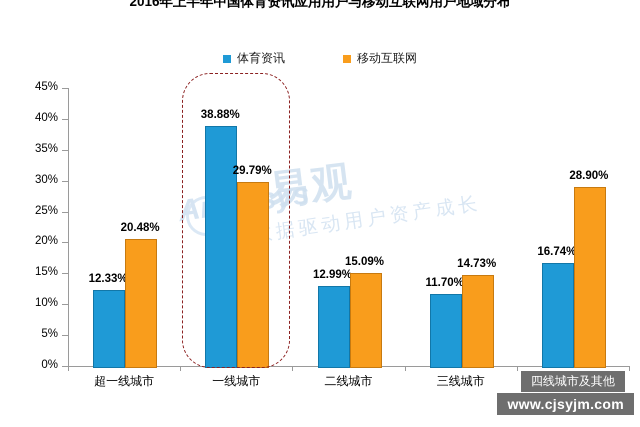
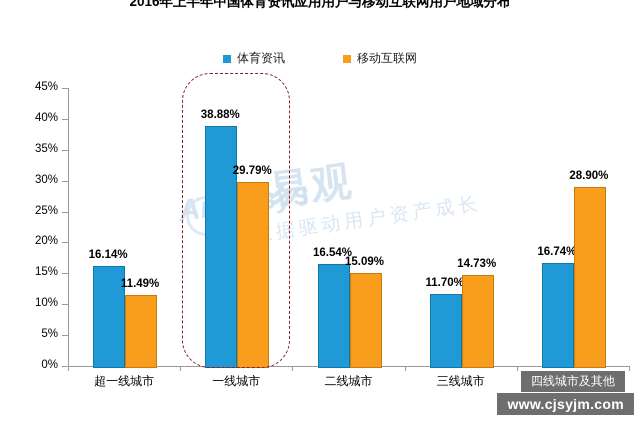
体育资讯/超一线城市: 12.33% -> 16.14%
移动互联网/超一线城市: 20.48% -> 11.49%
体育资讯/二线城市: 12.99% -> 16.54%
